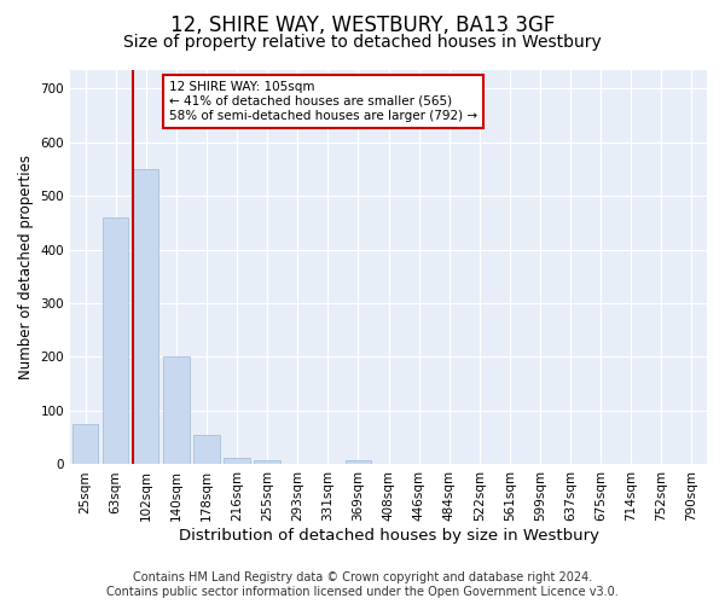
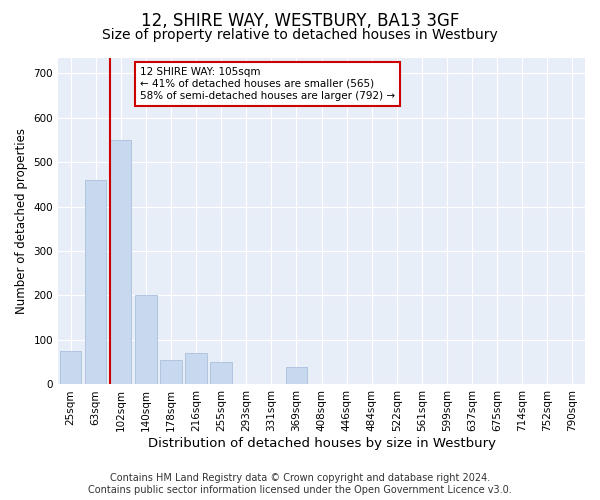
216sqm: 13 -> 70
255sqm: 7 -> 50
369sqm: 8 -> 40
